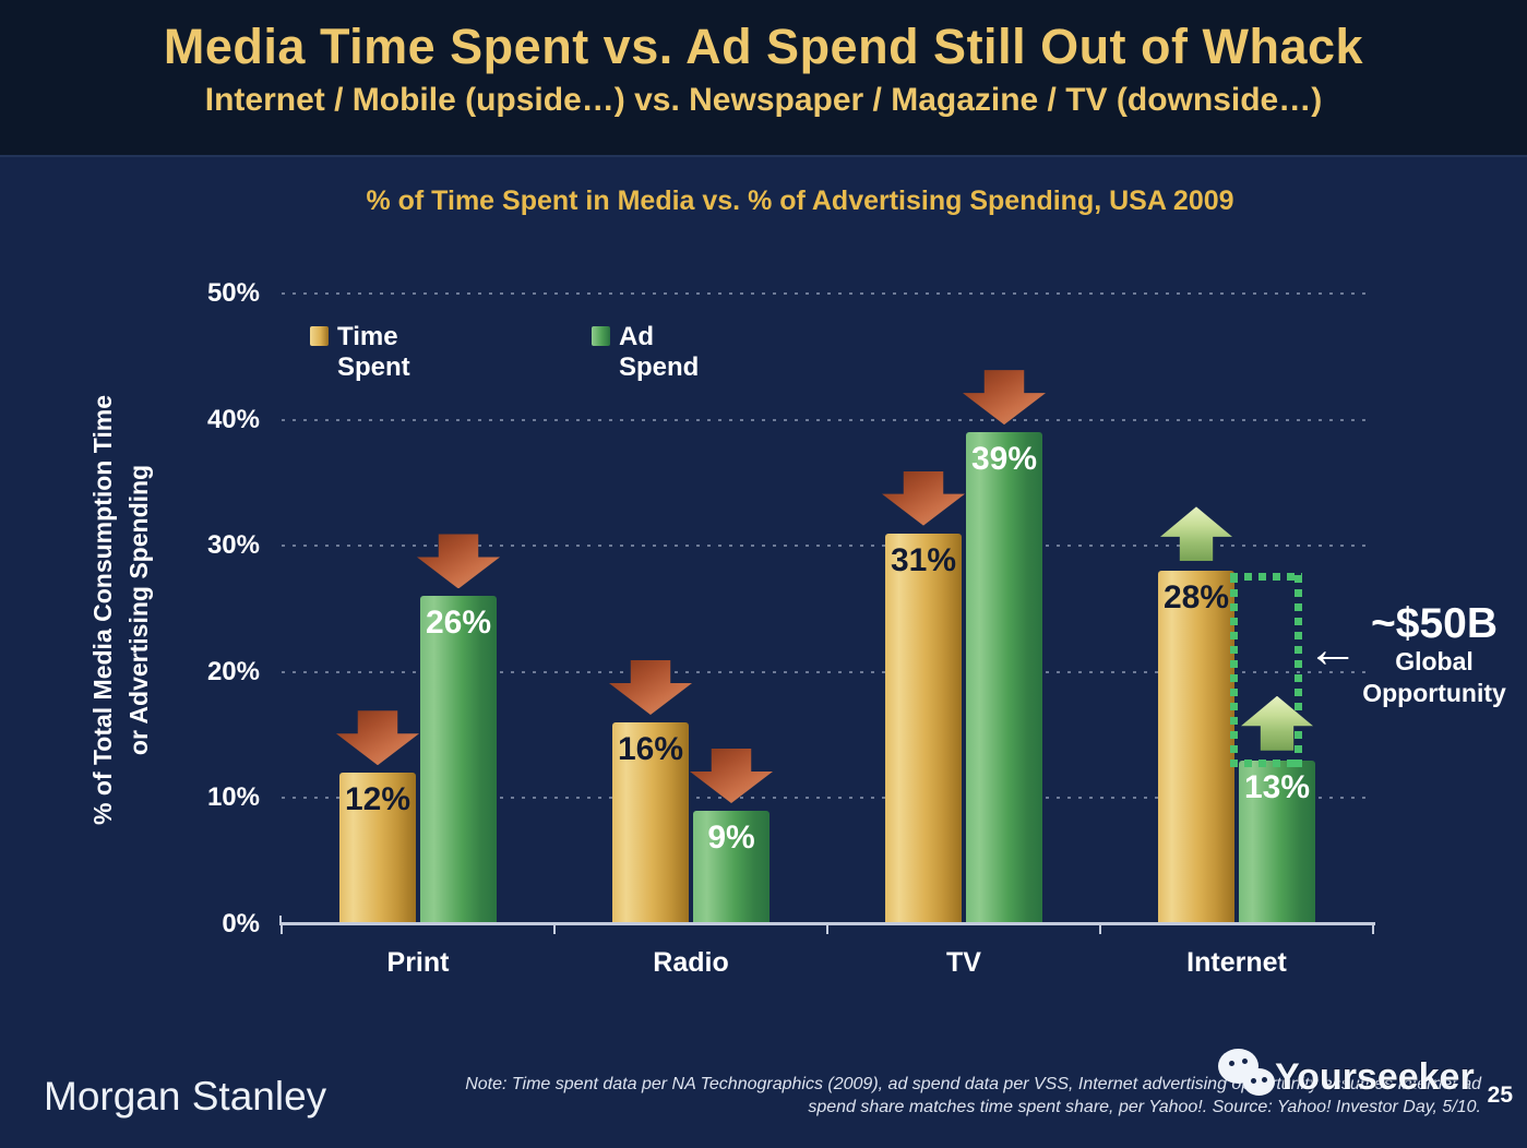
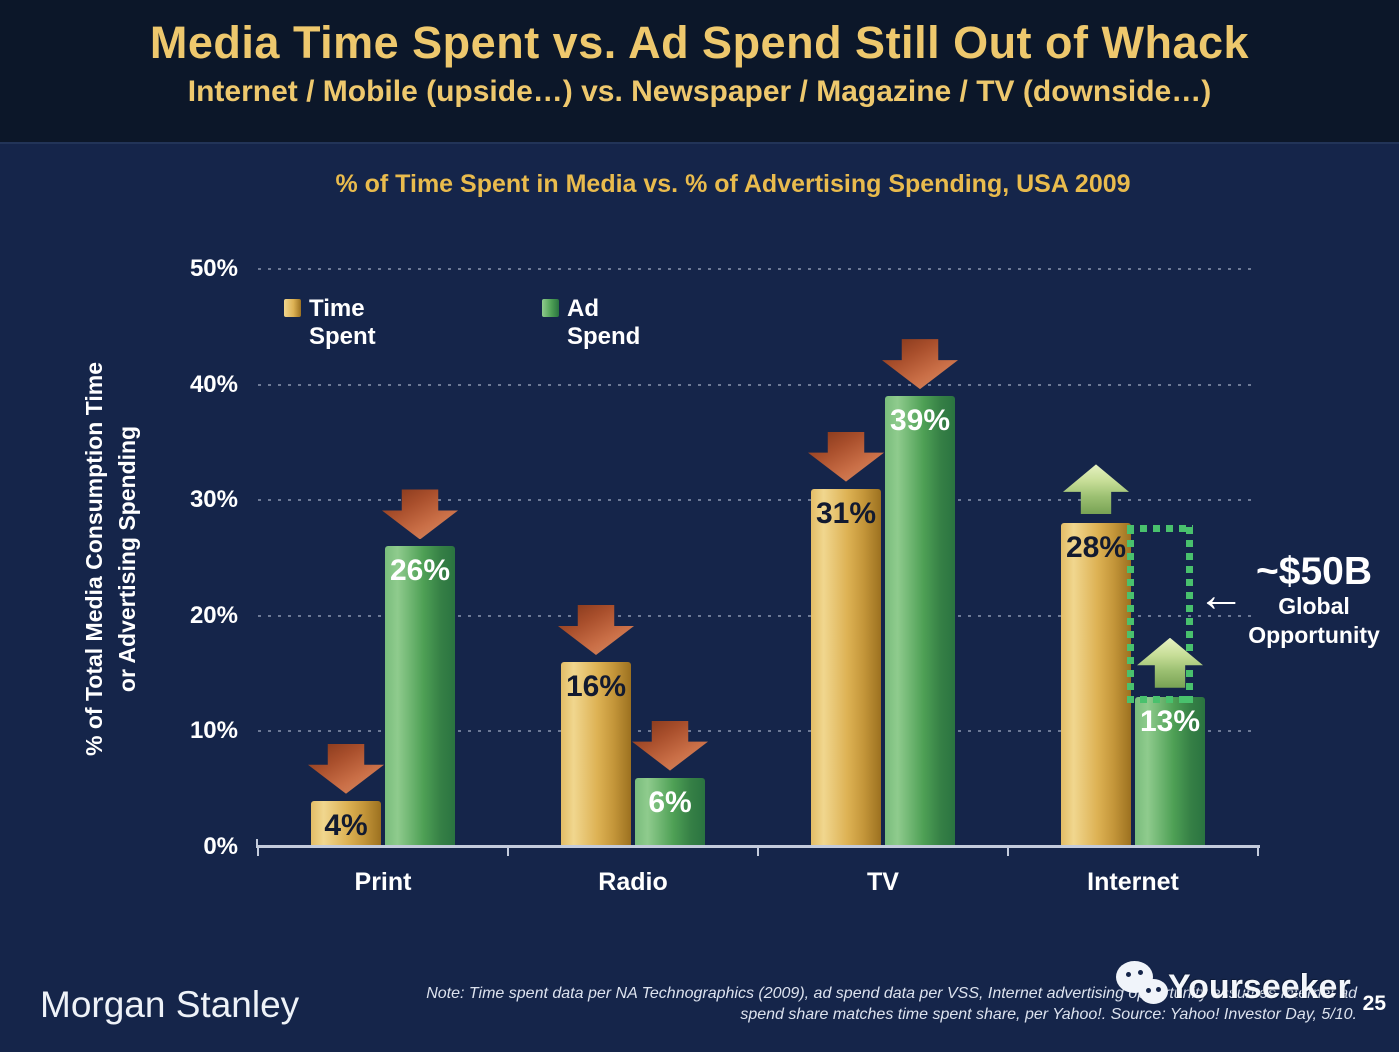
Time Spent/Print: 12% -> 4%
Ad Spend/Radio: 9% -> 6%
